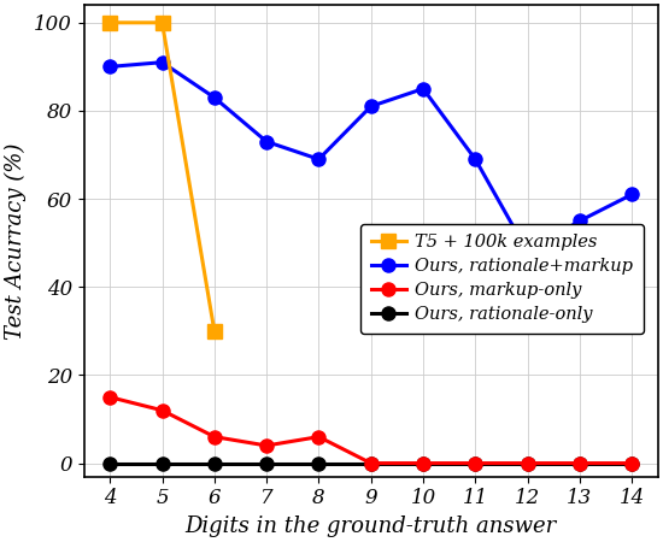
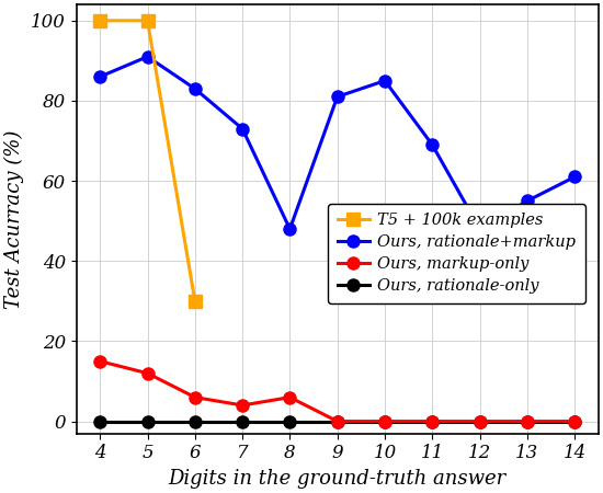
Ours, rationale+markup/4: 90 -> 86
Ours, rationale+markup/8: 69 -> 48
